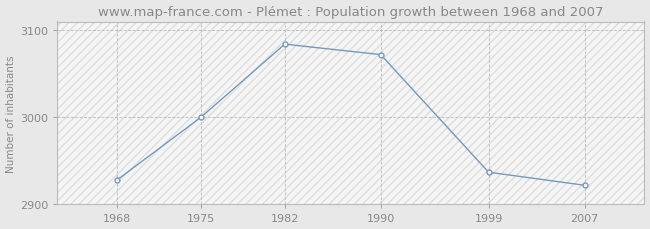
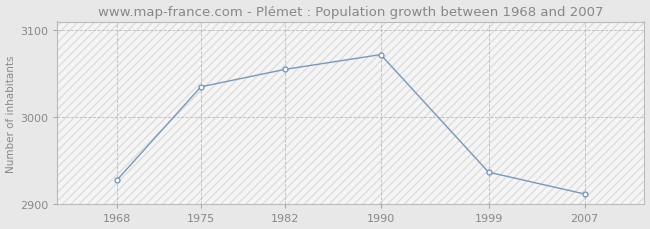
1975: 3000 -> 3035
1982: 3084 -> 3055
2007: 2922 -> 2912
